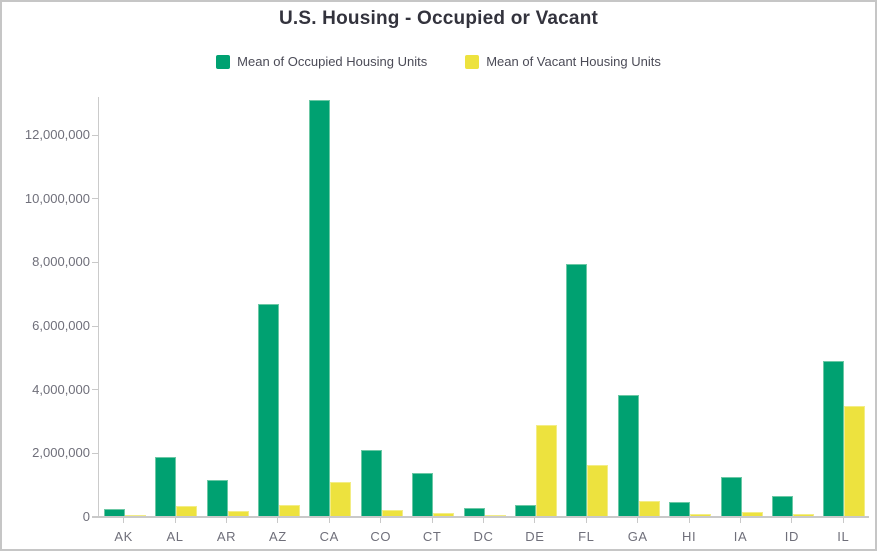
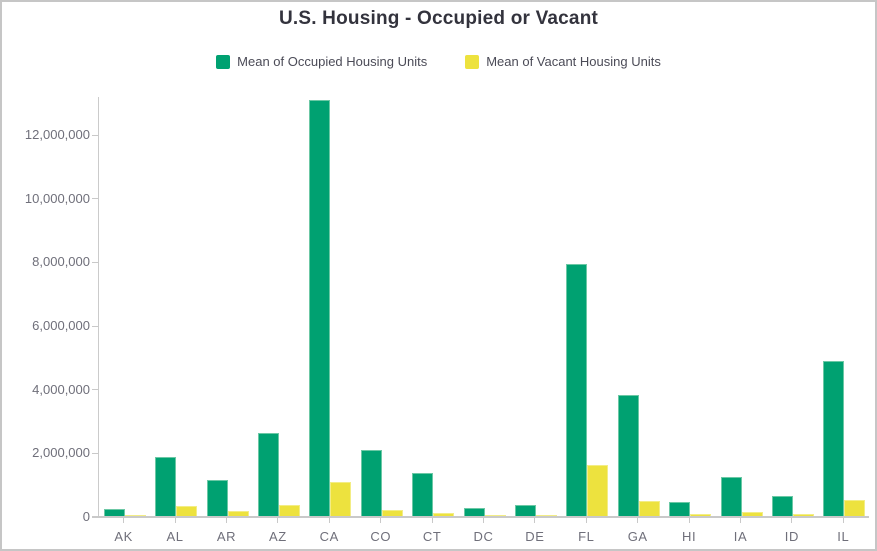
Mean of Occupied Housing Units/AZ: 6700000 -> 2600000
Mean of Vacant Housing Units/DE: 2900000 -> 100000
Mean of Vacant Housing Units/IL: 3500000 -> 500000
